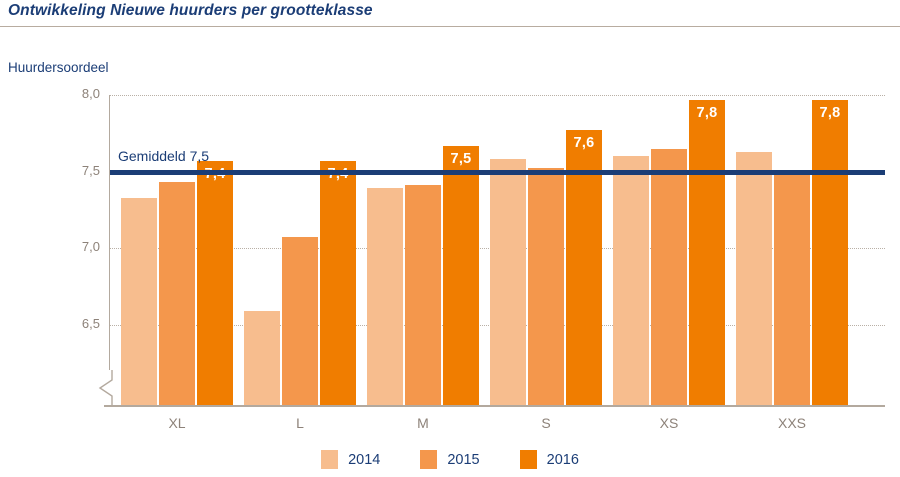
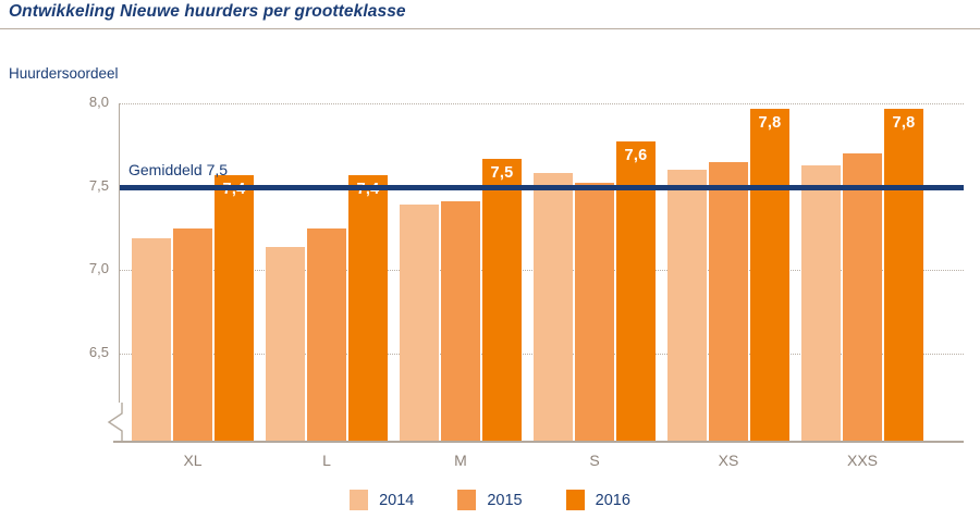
2014/XL: 7,33 -> 7,19
2015/XL: 7,43 -> 7,25
2014/L: 6,59 -> 7,14
2015/L: 7,07 -> 7,25
2015/XXS: 7,48 -> 7,70
